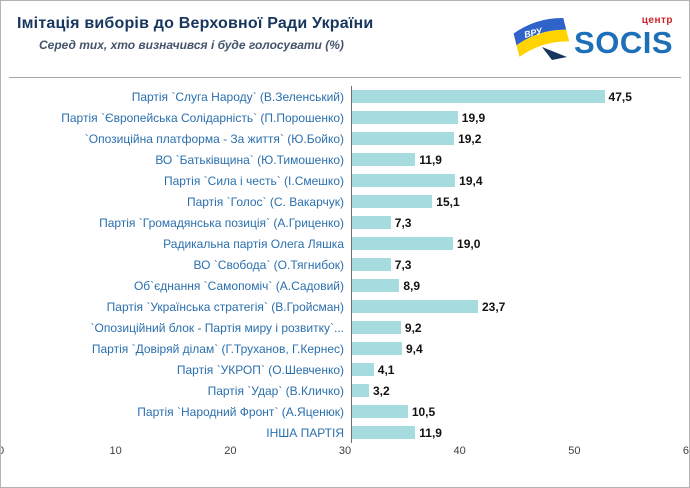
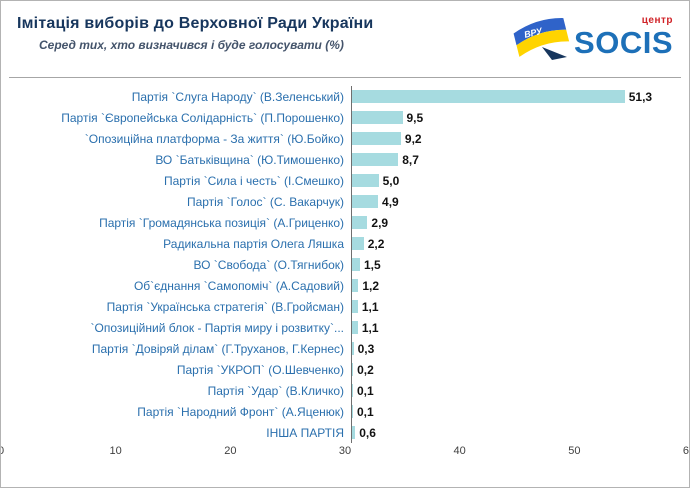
Партія `Слуга Народу` (В.Зеленський): 47,5 -> 51,3
Партія `Європейська Солідарність` (П.Порошенко): 19,9 -> 9,5
`Опозиційна платформа - За життя` (Ю.Бойко): 19,2 -> 9,2
ВО `Батьківщина` (Ю.Тимошенко): 11,9 -> 8,7
Партія `Сила і честь` (І.Смешко): 19,4 -> 5,0
Партія `Голос` (С. Вакарчук): 15,1 -> 4,9
Партія `Громадянська позиція` (А.Гриценко): 7,3 -> 2,9
Радикальна партія Олега Ляшка: 19,0 -> 2,2
ВО `Свобода` (О.Тягнибок): 7,3 -> 1,5
Об`єднання `Самопоміч` (А.Садовий): 8,9 -> 1,2
Партія `Українська стратегія` (В.Гройсман): 23,7 -> 1,1
`Опозиційний блок - Партія миру і розвитку`...: 9,2 -> 1,1
Партія `Довіряй ділам` (Г.Труханов, Г.Кернес): 9,4 -> 0,3
Партія `УКРОП` (О.Шевченко): 4,1 -> 0,2
Партія `Удар` (В.Кличко): 3,2 -> 0,1
Партія `Народний Фронт` (А.Яценюк): 10,5 -> 0,1
ІНША ПАРТІЯ: 11,9 -> 0,6
